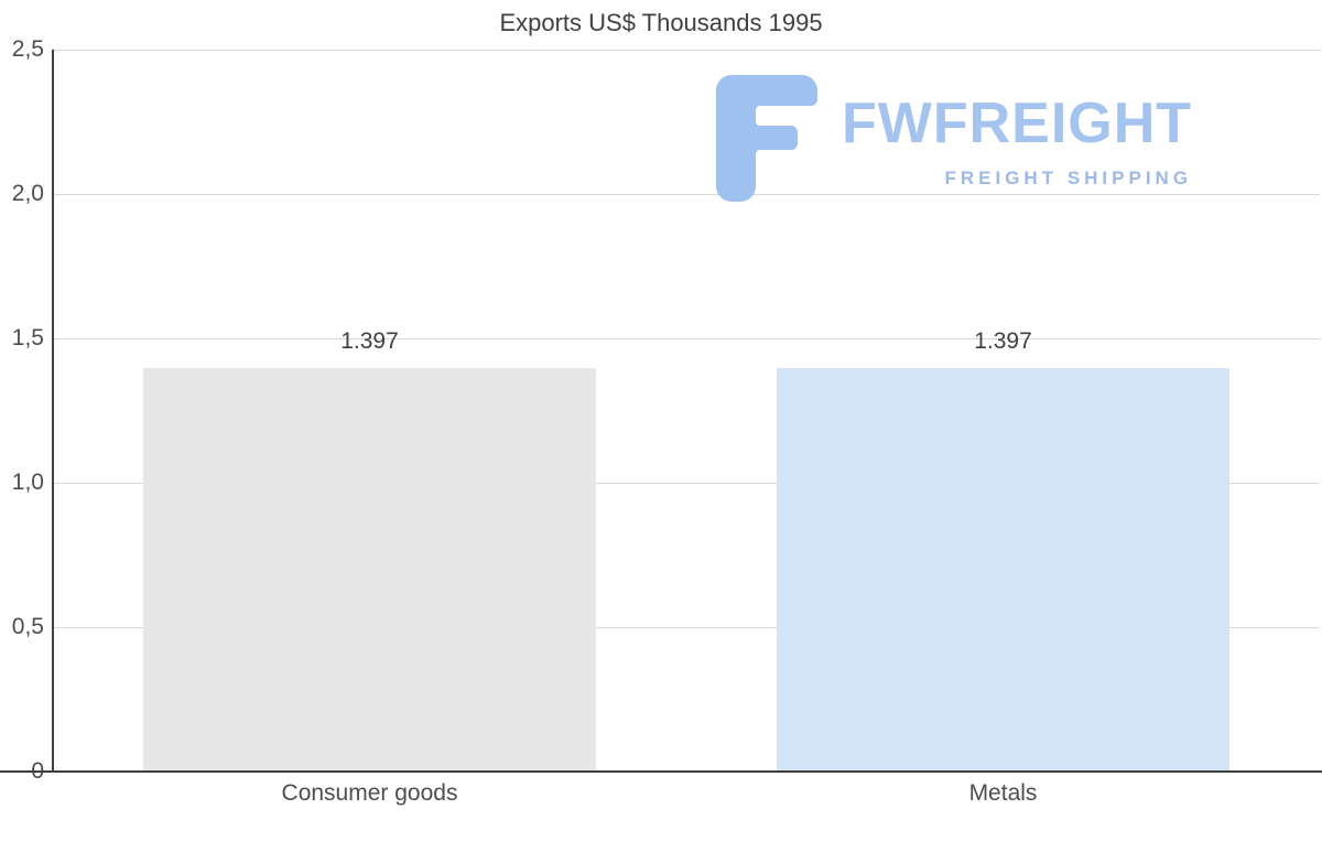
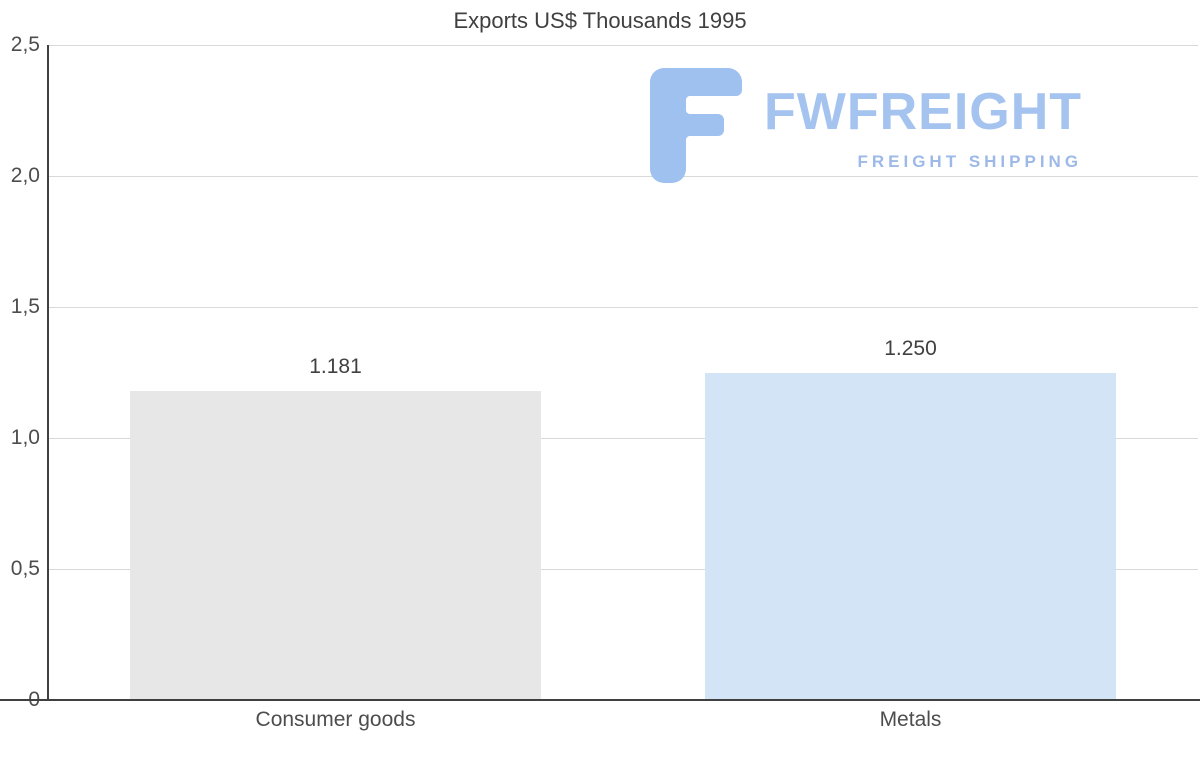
Consumer goods: 1.397 -> 1.181
Metals: 1.397 -> 1.250
